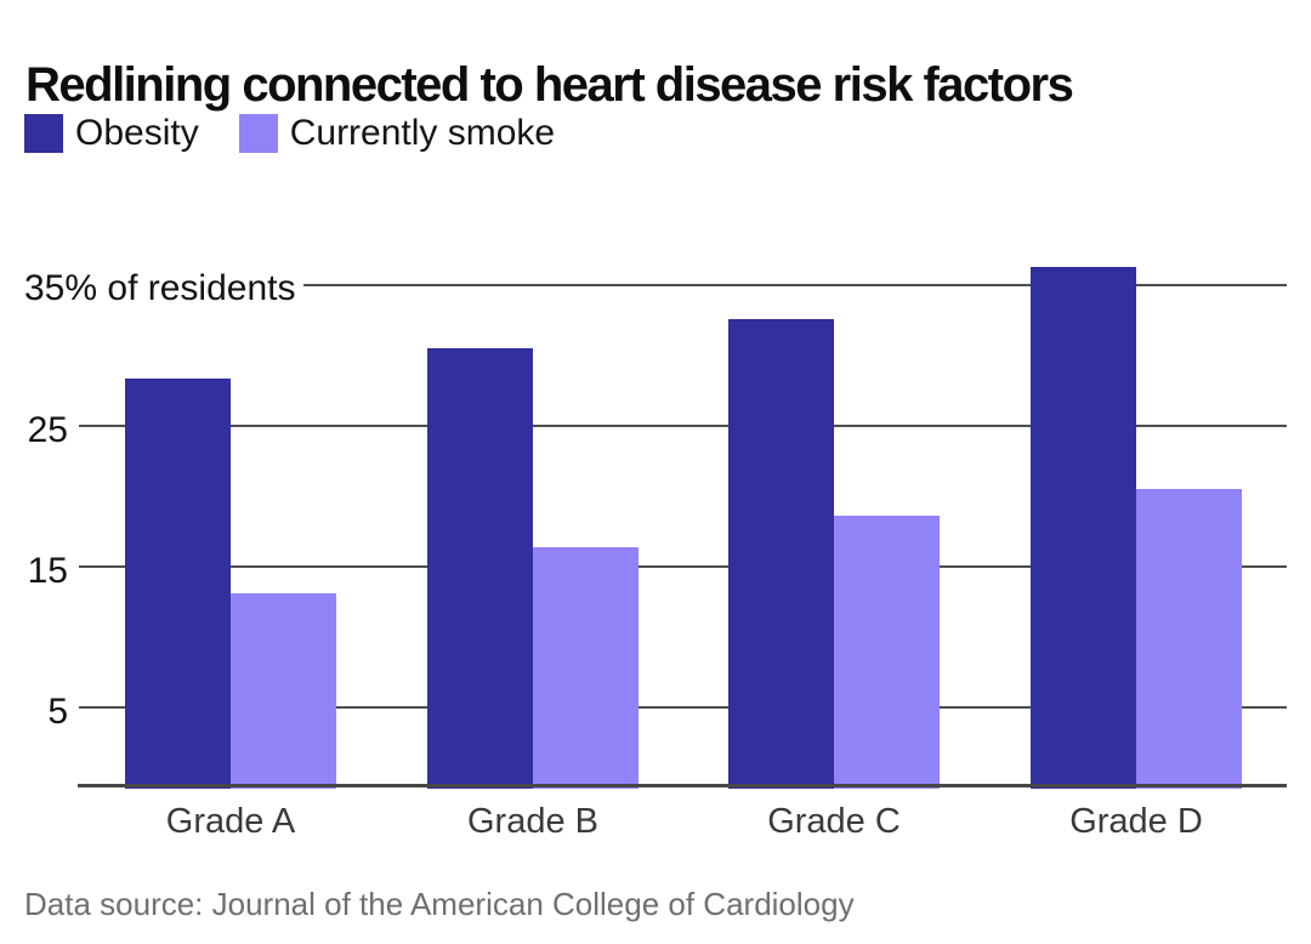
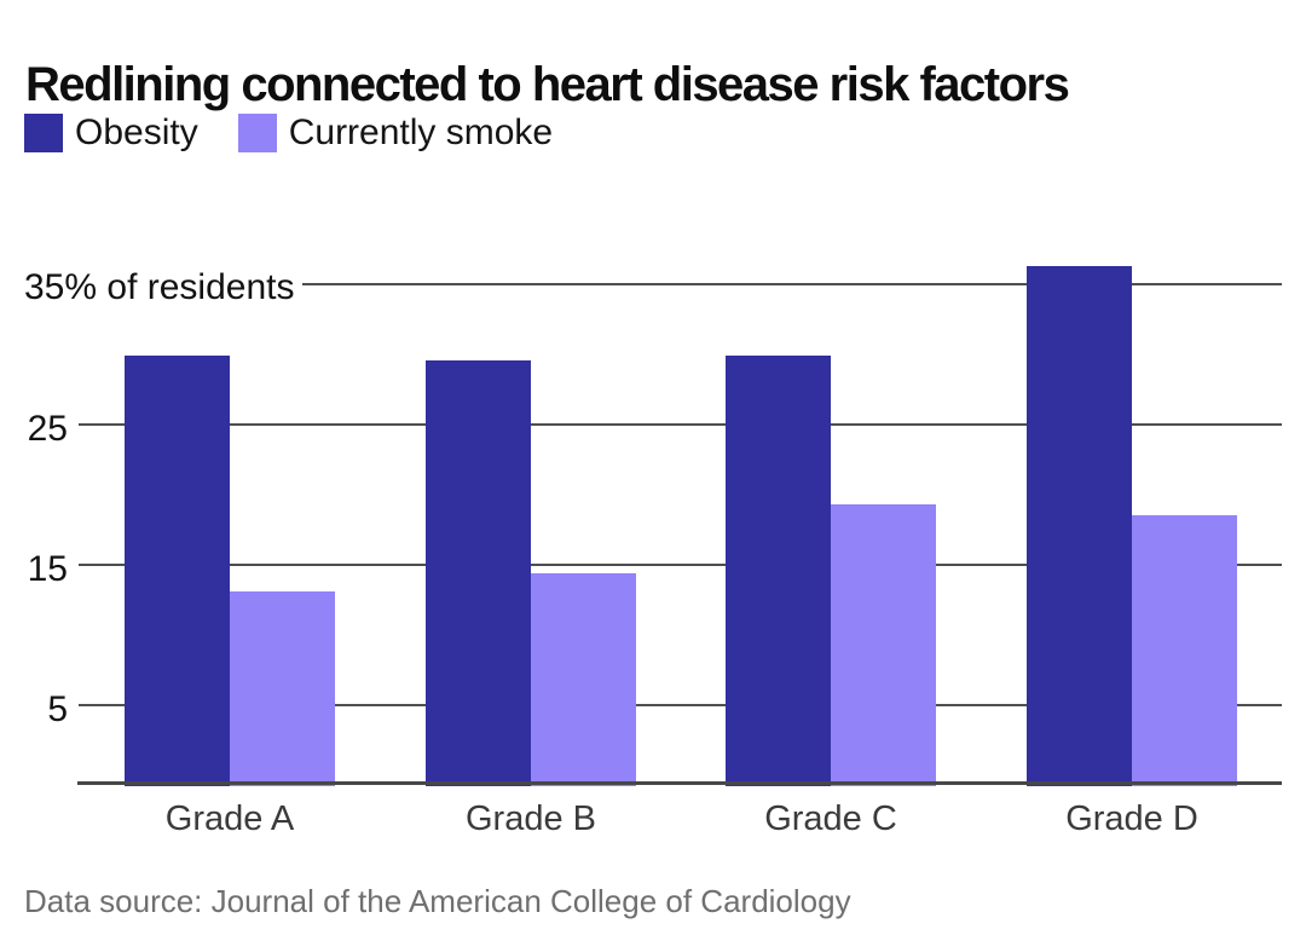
Obesity/Grade A: 28.4 -> 29.9
Obesity/Grade B: 30.5 -> 29.6
Currently smoke/Grade B: 16.4 -> 14.4
Obesity/Grade C: 32.6 -> 29.9
Currently smoke/Grade C: 18.6 -> 19.3
Currently smoke/Grade D: 20.5 -> 18.5
